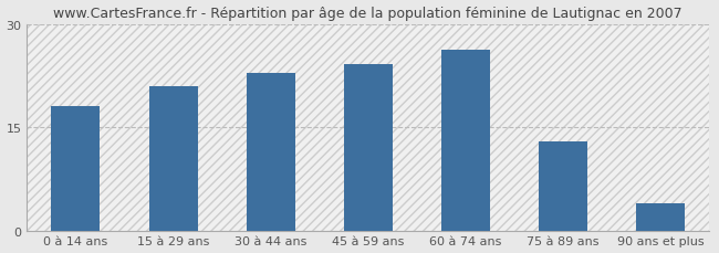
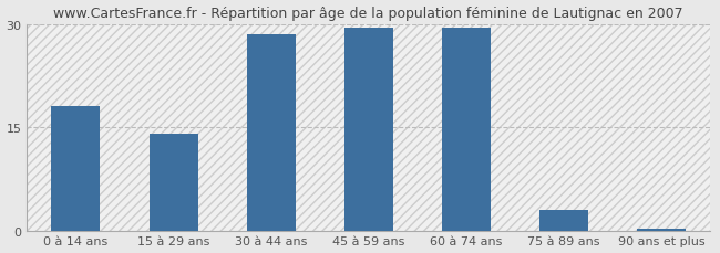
15 à 29 ans: 21.0 -> 14.0
30 à 44 ans: 22.8 -> 28.5
45 à 59 ans: 24.2 -> 29.5
60 à 74 ans: 26.2 -> 29.5
75 à 89 ans: 13.0 -> 3.0
90 ans et plus: 4.0 -> 0.3
